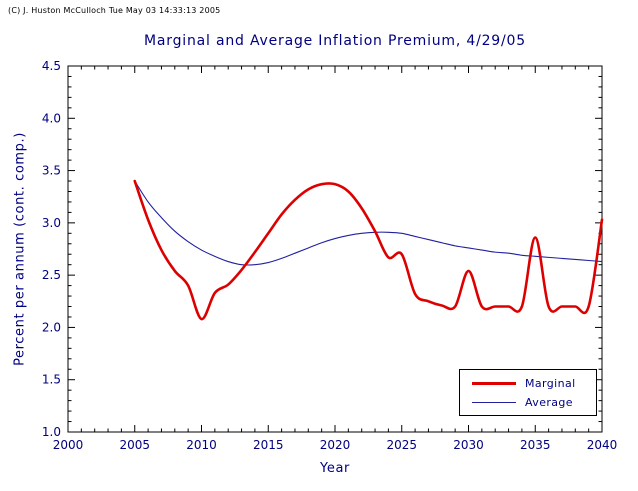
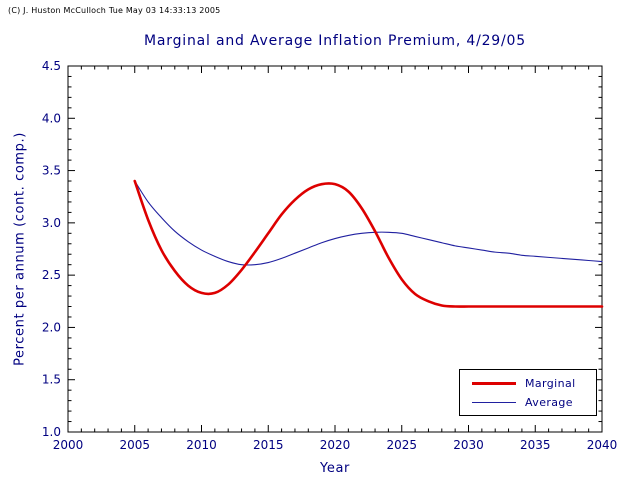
Marginal/2010: 2.08 -> 2.33
Marginal/2025: 2.70 -> 2.46
Marginal/2030: 2.54 -> 2.20
Marginal/2035: 2.86 -> 2.20
Marginal/2040: 3.03 -> 2.20
